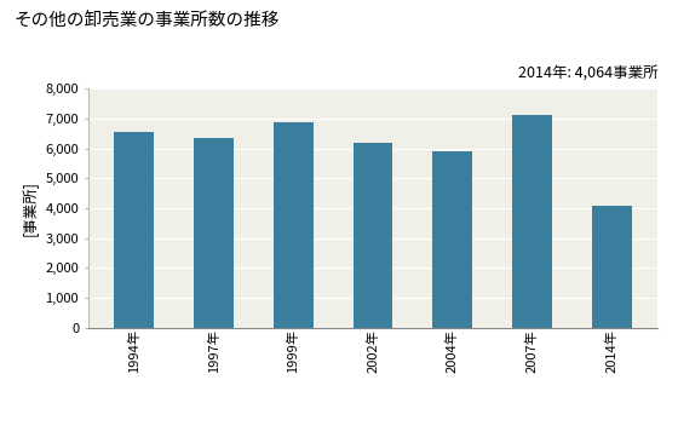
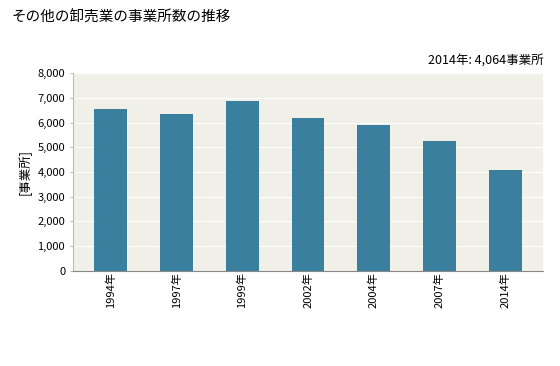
2007年: 7,100 -> 5,250
